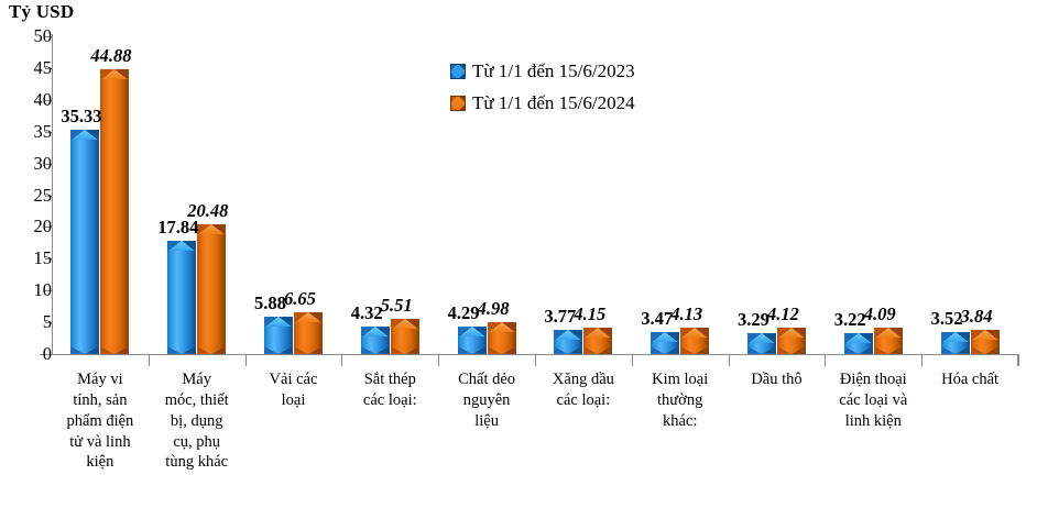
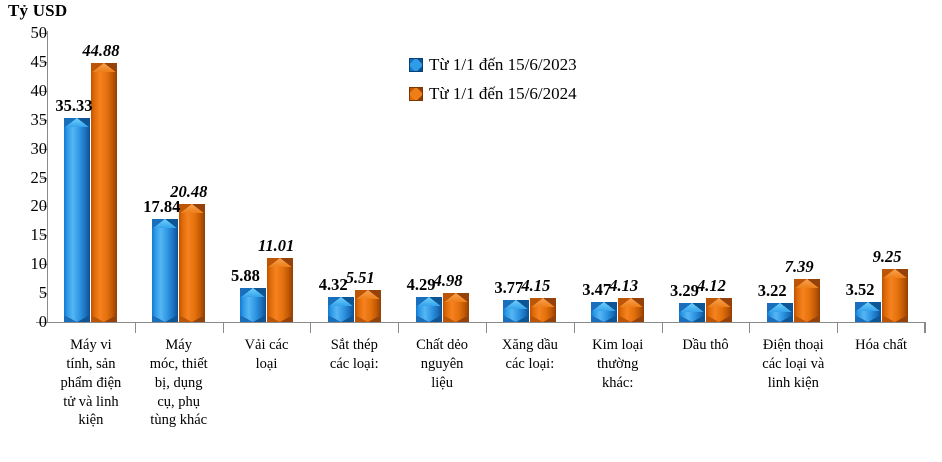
Từ 1/1 đến 15/6/2024/Vải các loại: 6.65 -> 11.01
Từ 1/1 đến 15/6/2024/Điện thoại các loại và linh kiện: 4.09 -> 7.39
Từ 1/1 đến 15/6/2024/Hóa chất: 3.84 -> 9.25
